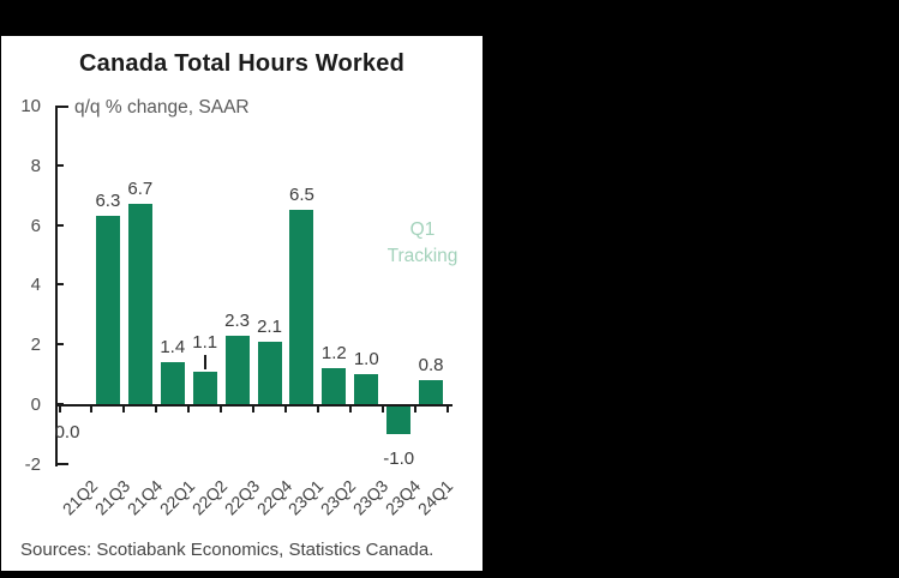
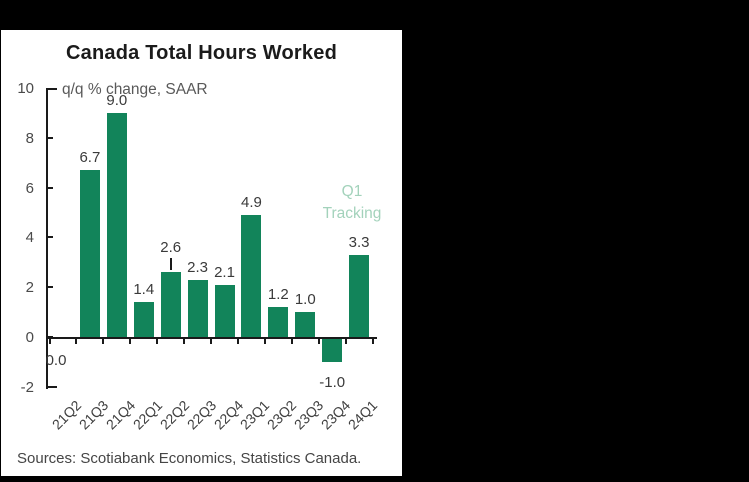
21Q3: 6.3 -> 6.7
21Q4: 6.7 -> 9.0
22Q2: 1.1 -> 2.6
23Q1: 6.5 -> 4.9
24Q1: 0.8 -> 3.3
